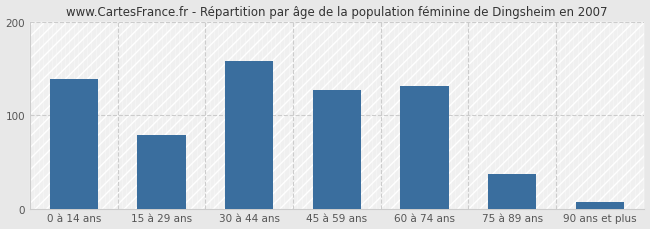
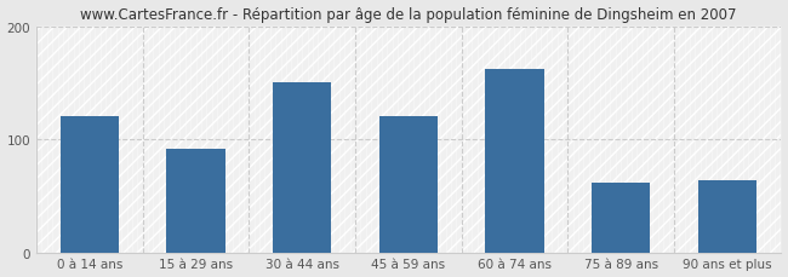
0 à 14 ans: 138 -> 120
15 à 29 ans: 79 -> 92
30 à 44 ans: 158 -> 150
45 à 59 ans: 127 -> 120
60 à 74 ans: 131 -> 162
75 à 89 ans: 37 -> 62
90 ans et plus: 7 -> 64
